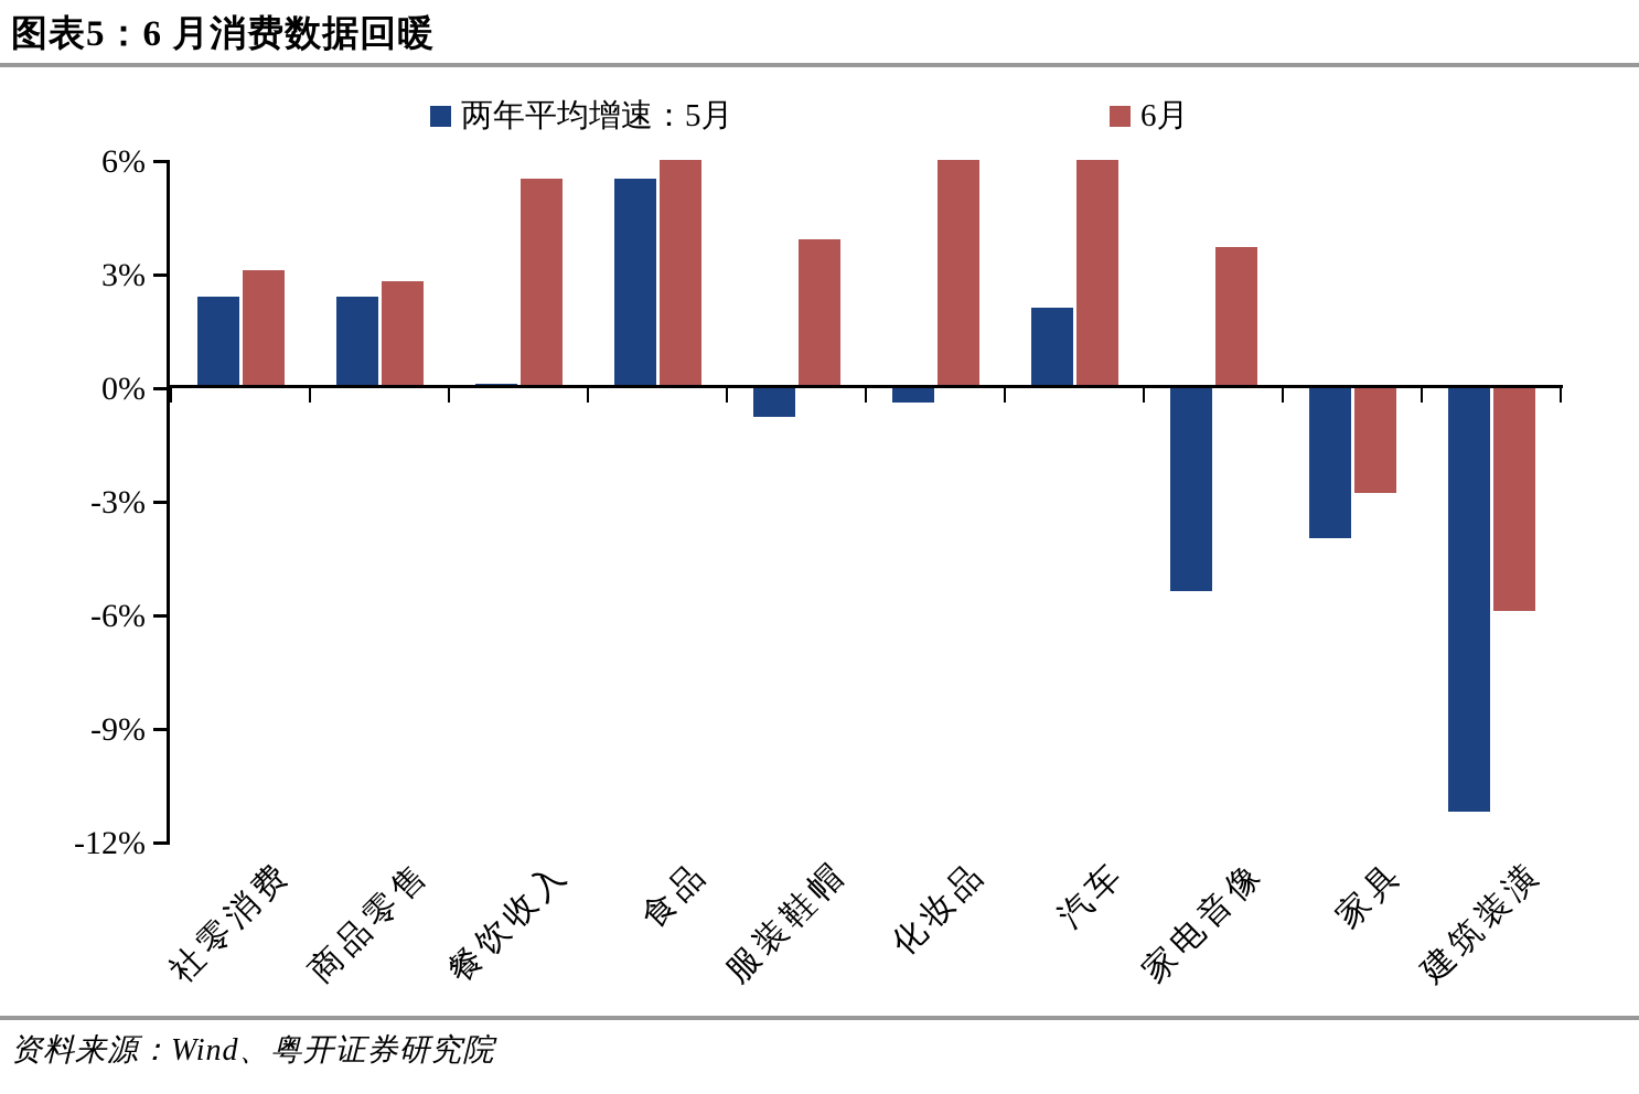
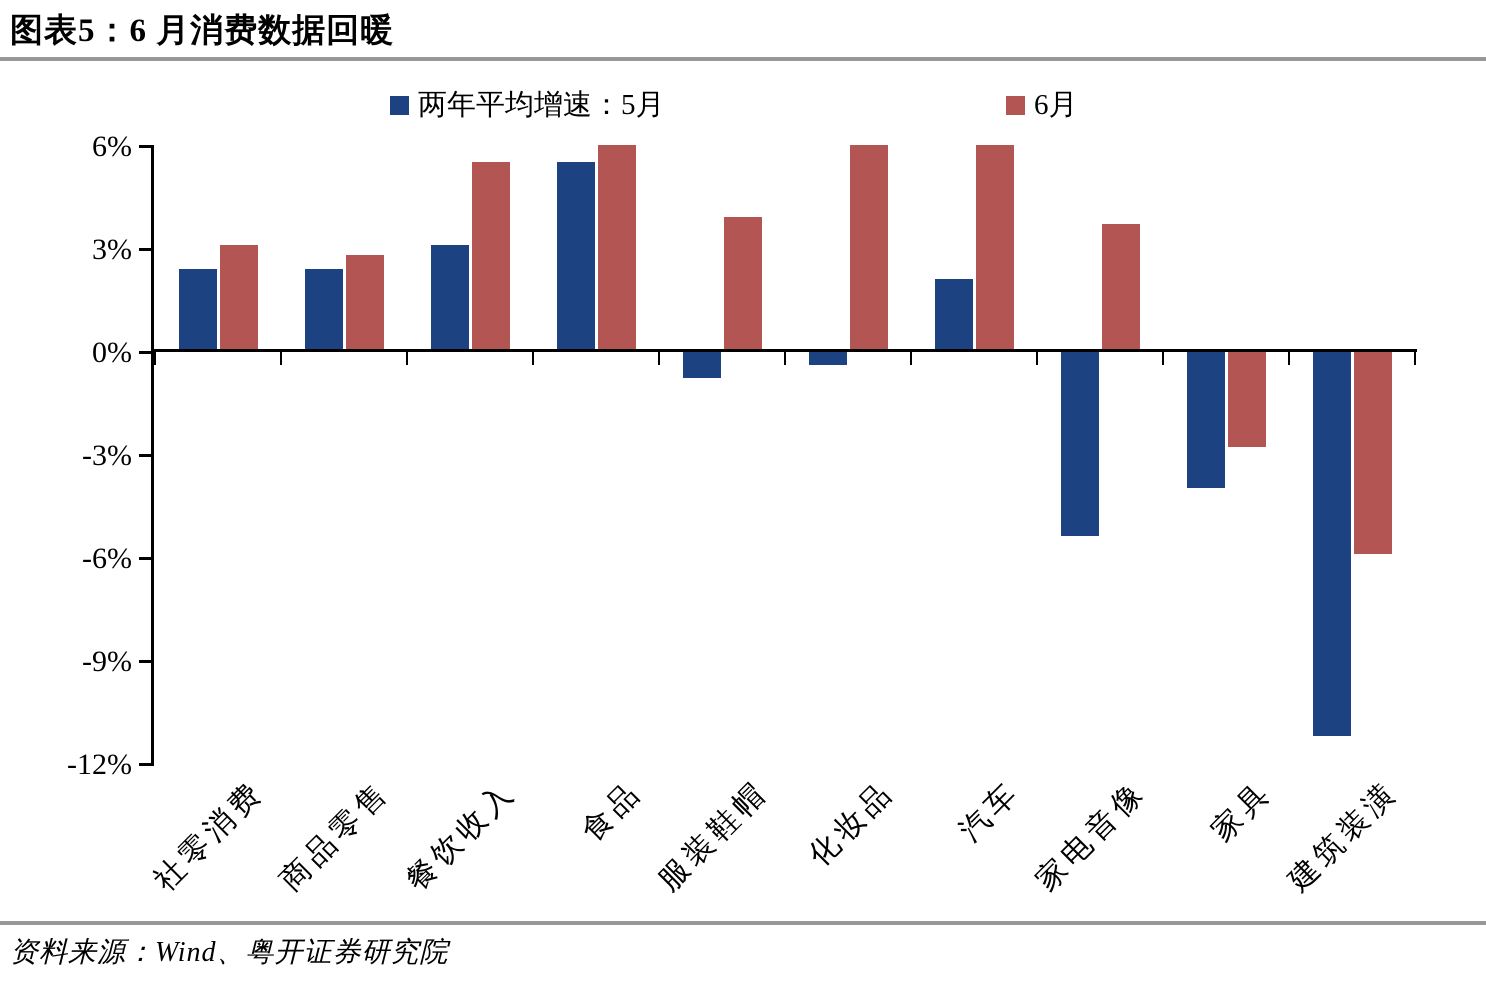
两年平均增速：5月/餐饮收入: 0.1% -> 3.1%
